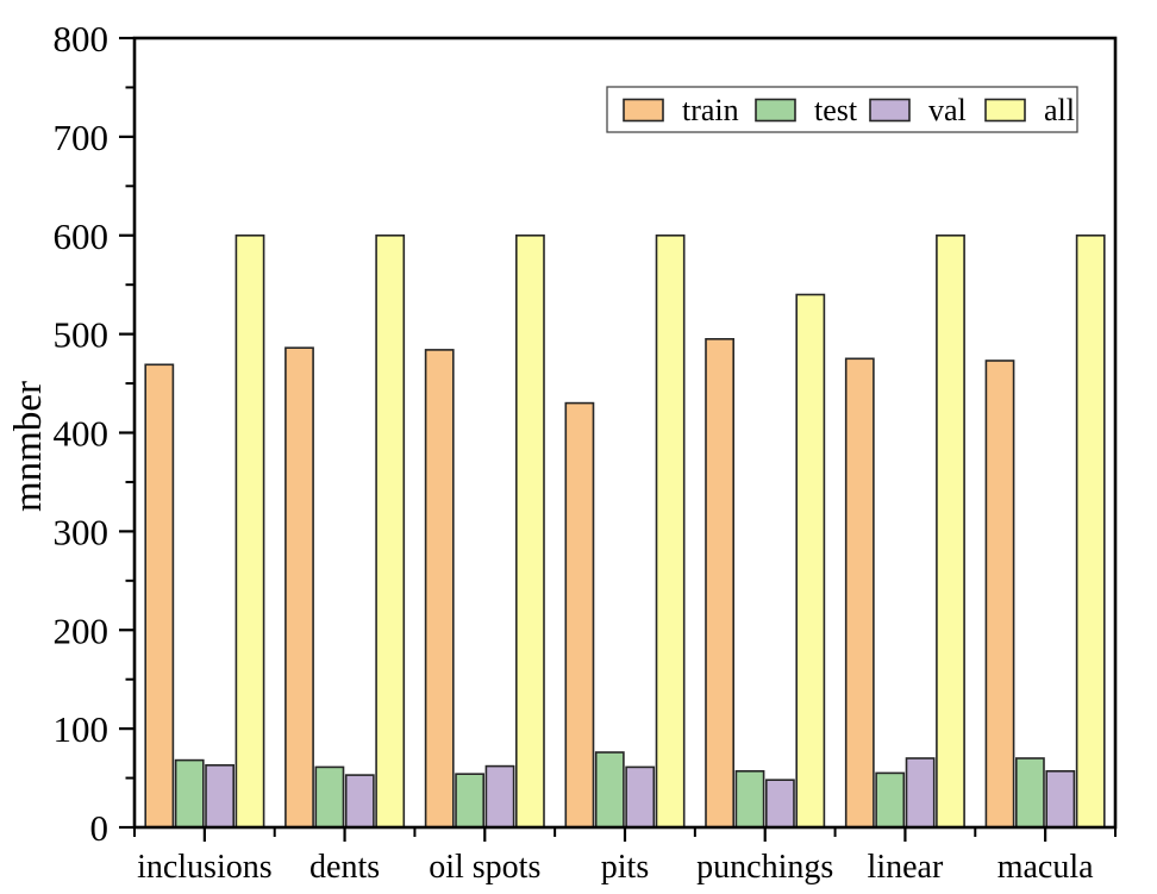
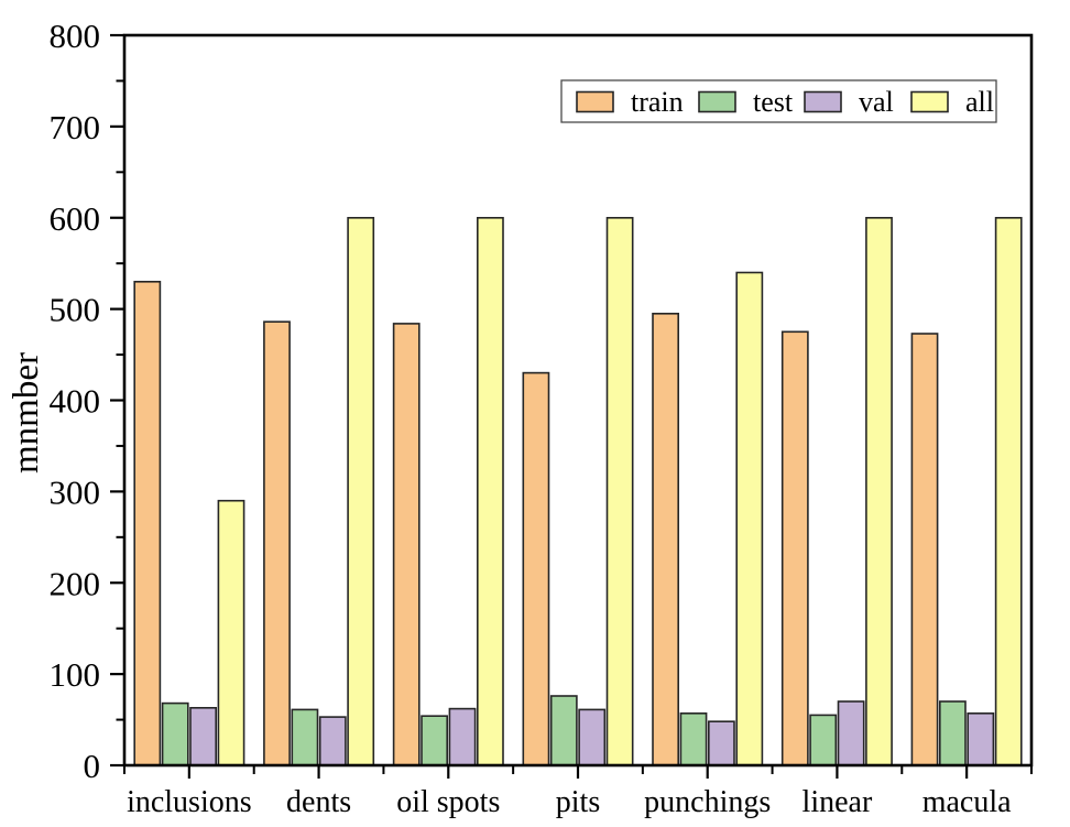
train/inclusions: 470 -> 530
all/inclusions: 600 -> 290
